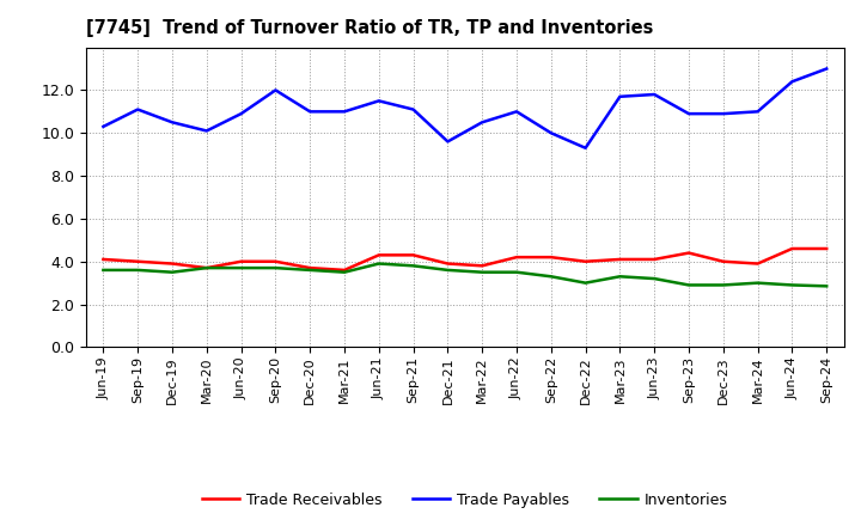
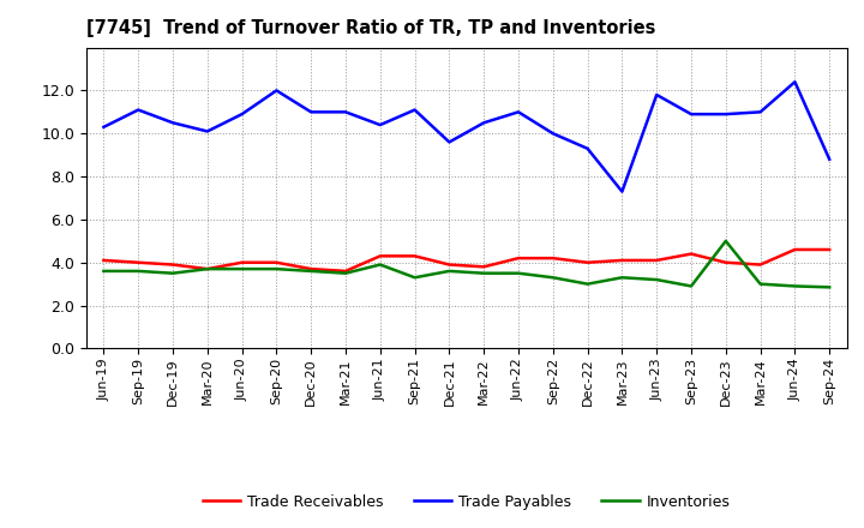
Trade Payables/Jun-21: 11.5 -> 10.4
Inventories/Sep-21: 3.8 -> 3.3
Trade Payables/Mar-23: 11.7 -> 7.3
Inventories/Dec-23: 2.9 -> 5.0
Trade Payables/Sep-24: 13.0 -> 8.8
